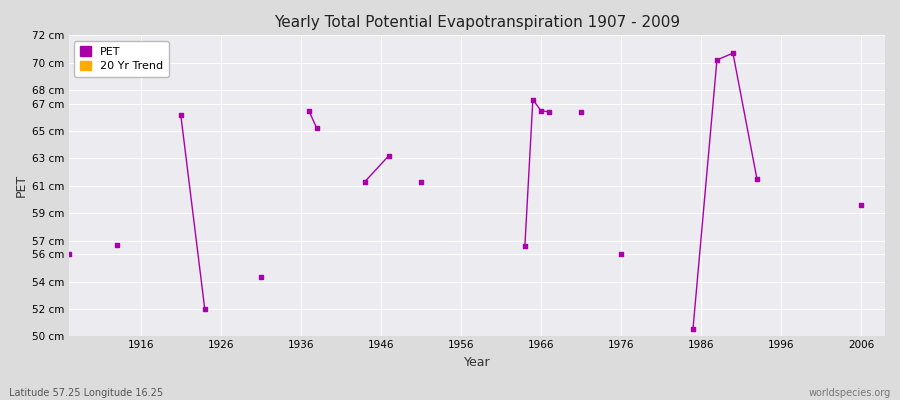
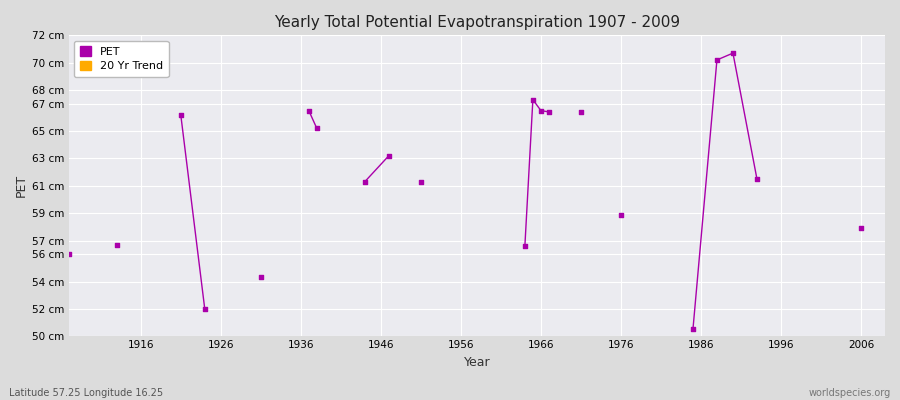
1976: 56.0 cm -> 58.9 cm
2006: 59.6 cm -> 57.9 cm
